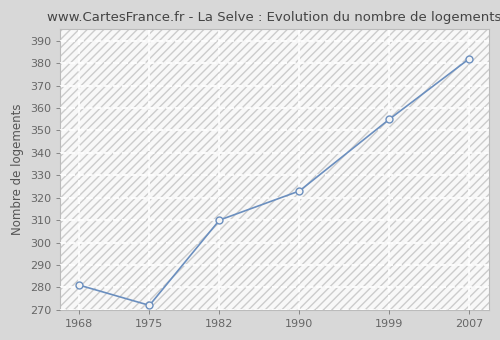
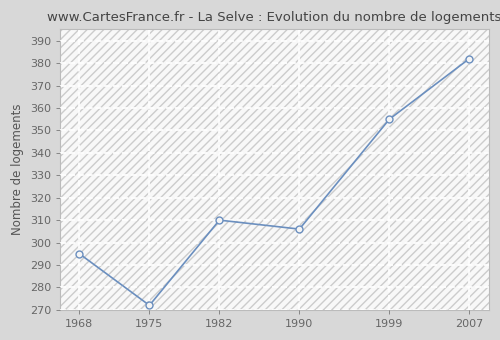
1968: 281 -> 295
1990: 323 -> 306
